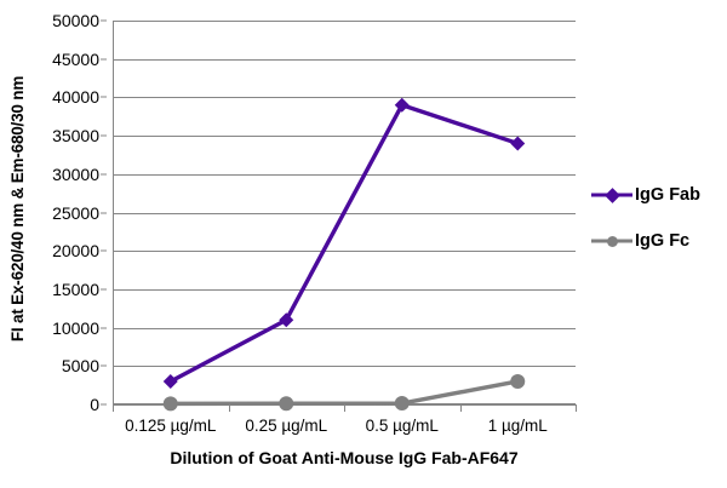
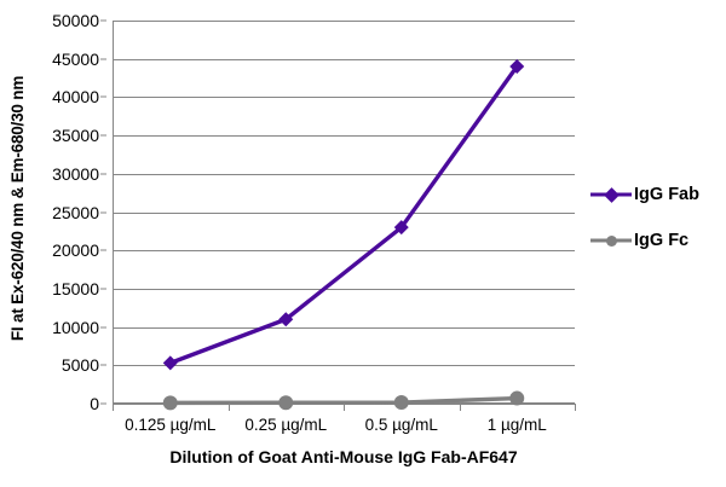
IgG Fab/0.125 µg/mL: 3000 -> 5000
IgG Fab/0.5 µg/mL: 39000 -> 23000
IgG Fab/1 µg/mL: 34000 -> 44000
IgG Fc/1 µg/mL: 3000 -> 1000
